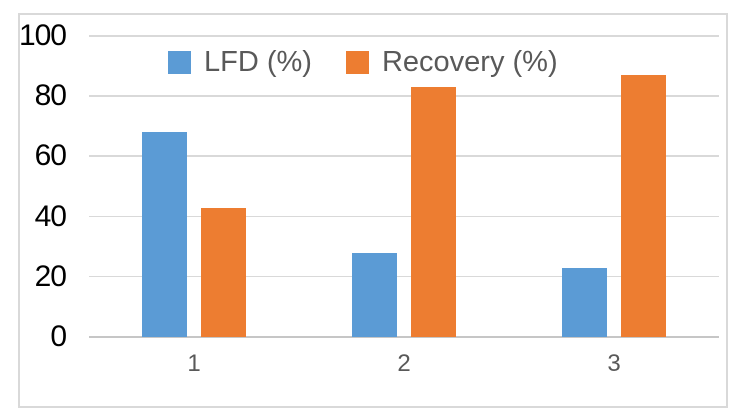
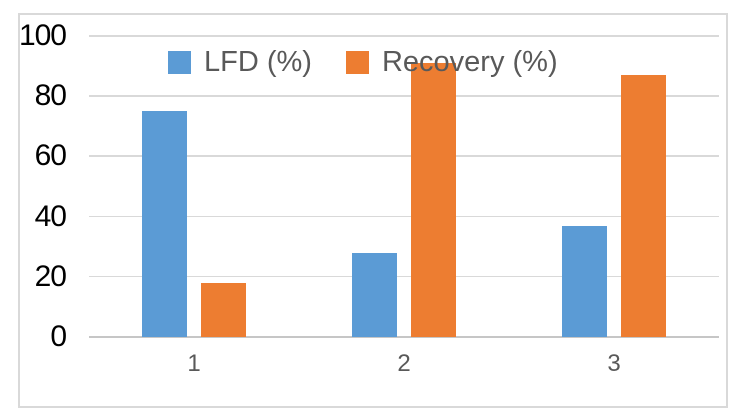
LFD (%)/1: 68 -> 75
Recovery (%)/1: 43 -> 18
Recovery (%)/2: 83 -> 91
LFD (%)/3: 23 -> 37
